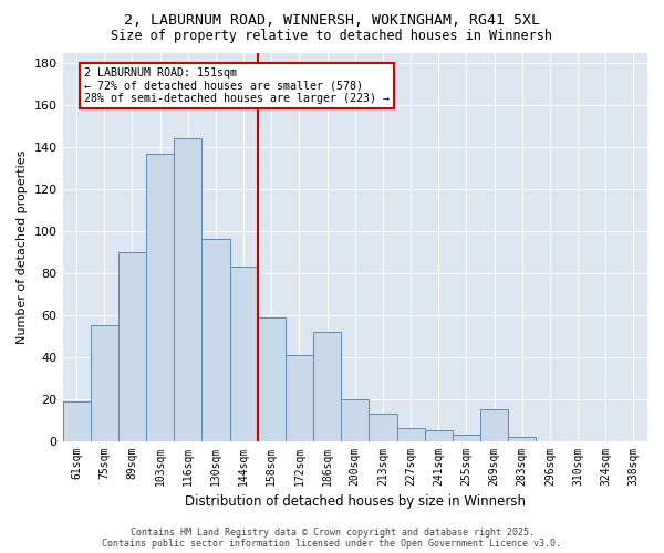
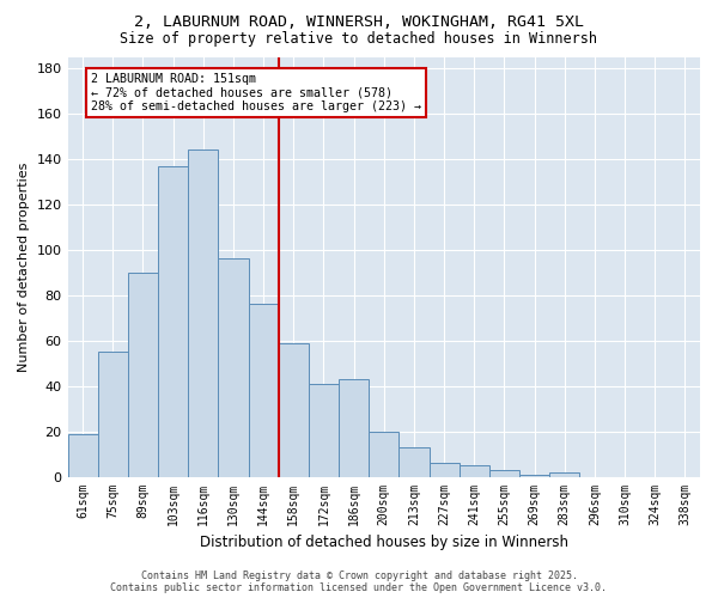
144sqm: 83 -> 76
186sqm: 52 -> 43
269sqm: 15 -> 1
